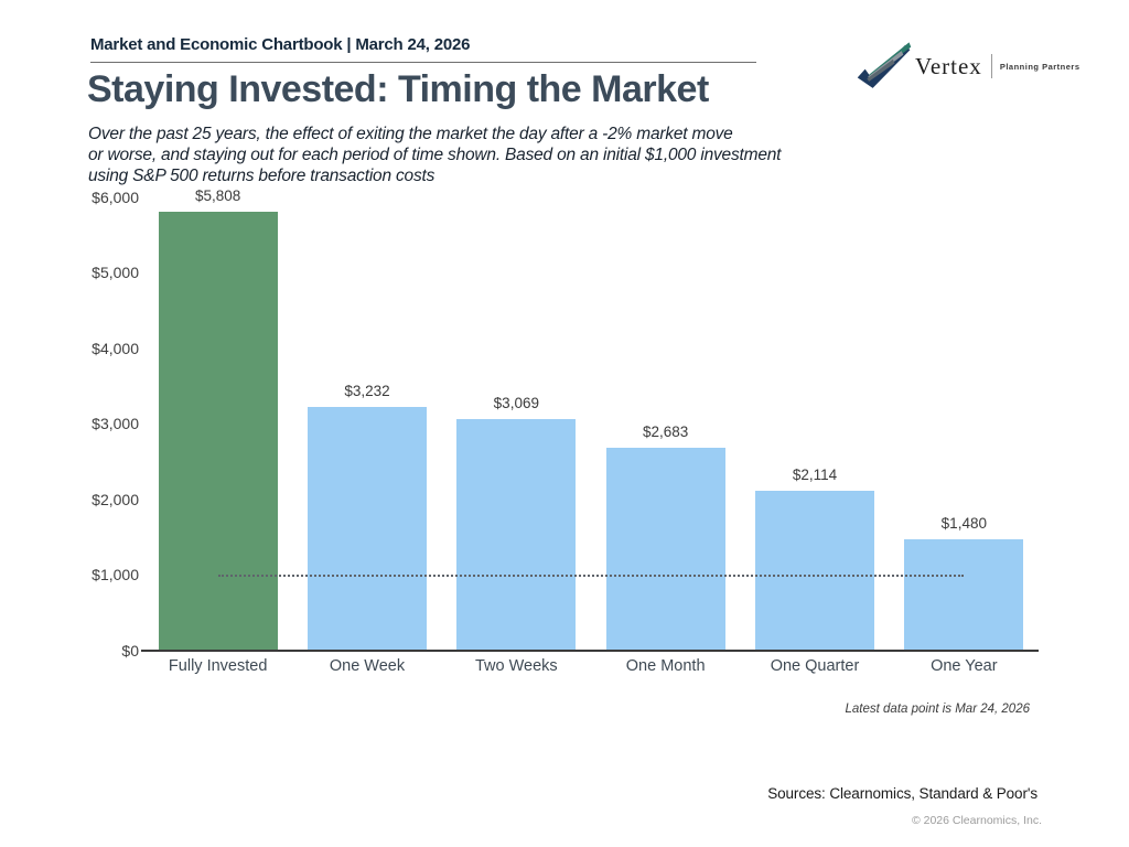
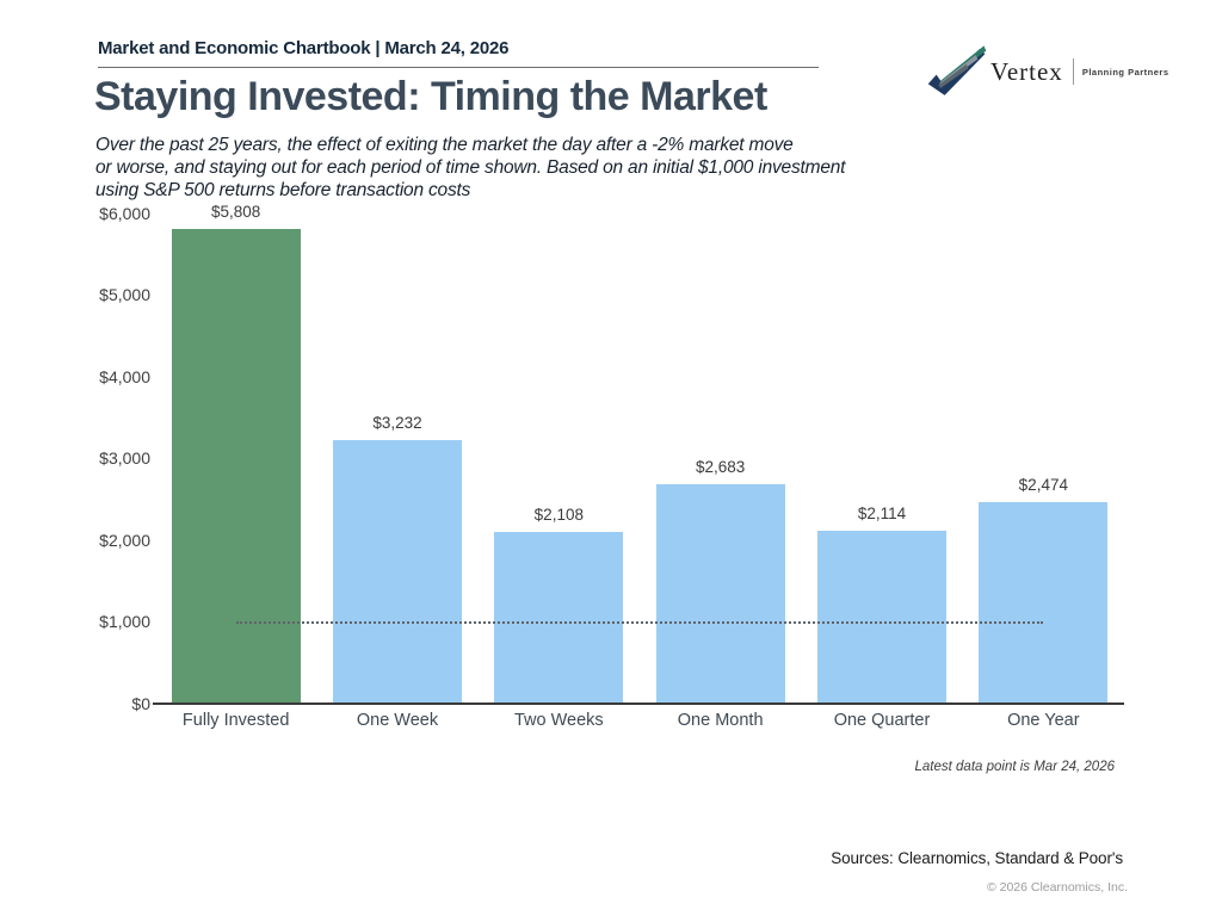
Two Weeks: $3,069 -> $2,108
One Year: $1,480 -> $2,474
